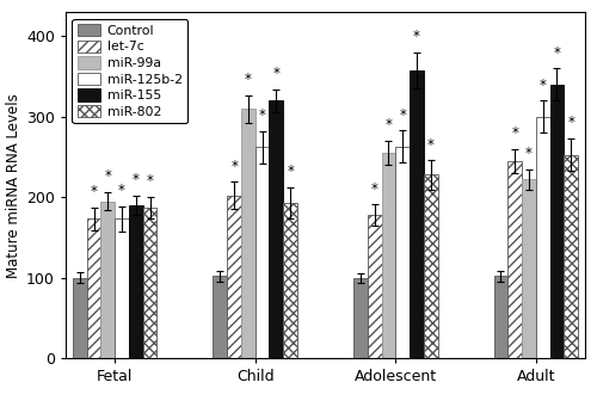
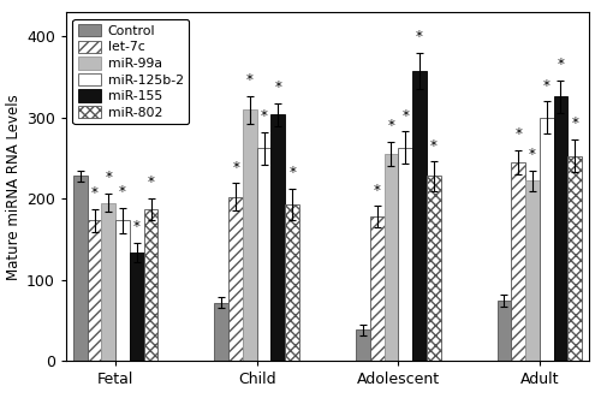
Control/Fetal: 100 -> 228
miR-155/Fetal: 190 -> 134
Control/Child: 102 -> 72
miR-155/Child: 320 -> 304
Control/Adolescent: 100 -> 38
Control/Adult: 102 -> 74
miR-155/Adult: 340 -> 326
